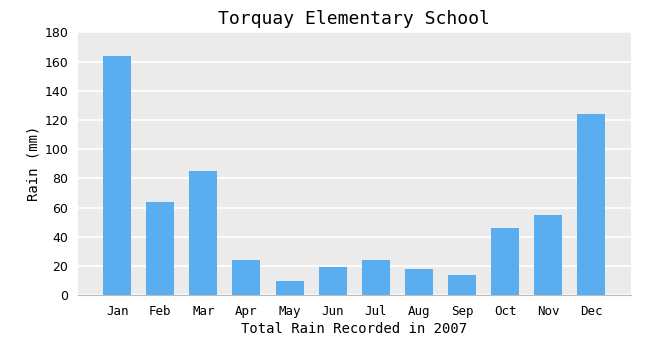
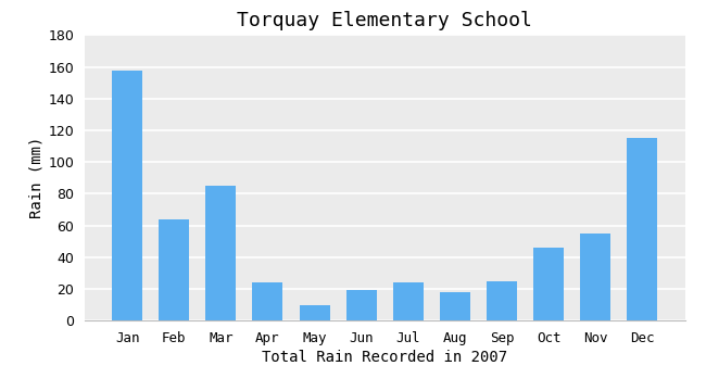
Jan: 164 -> 158
Sep: 14 -> 25
Dec: 124 -> 115
